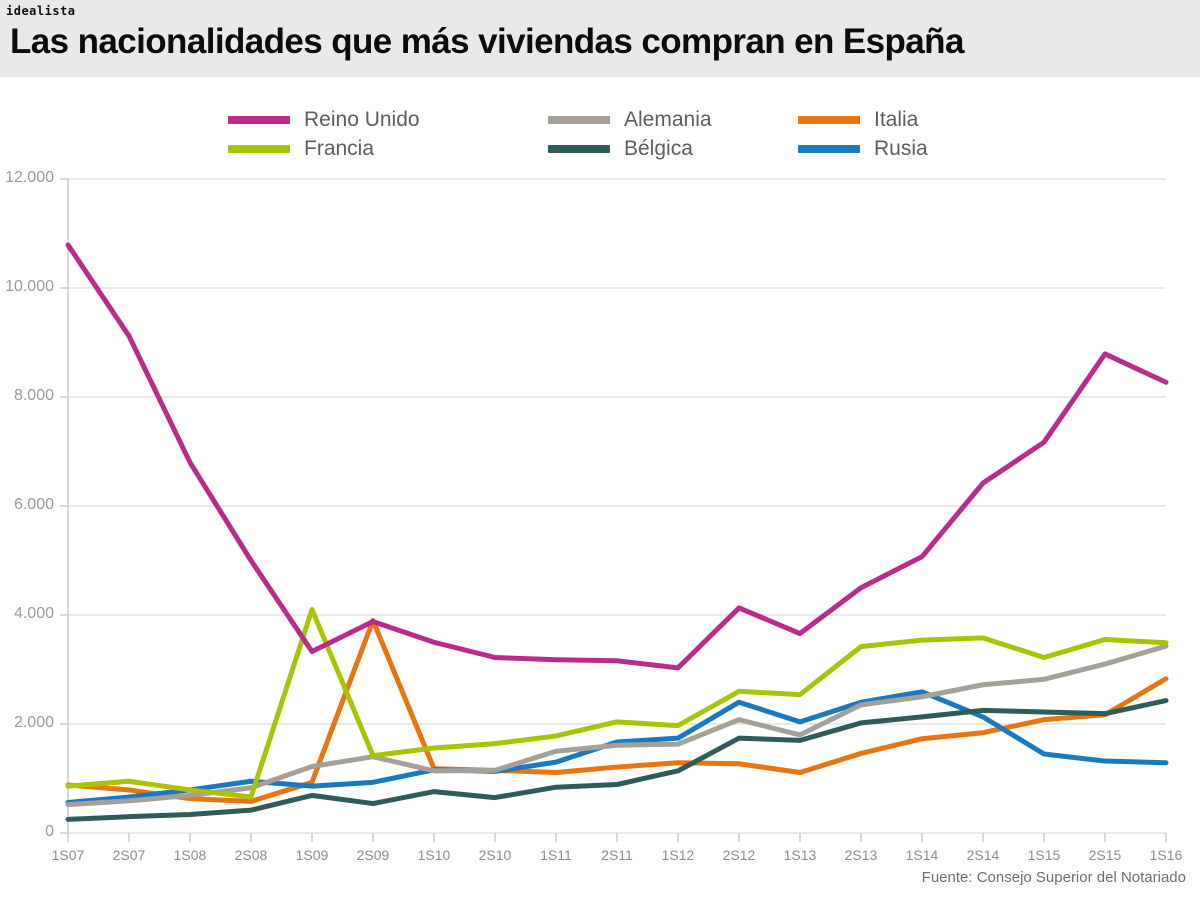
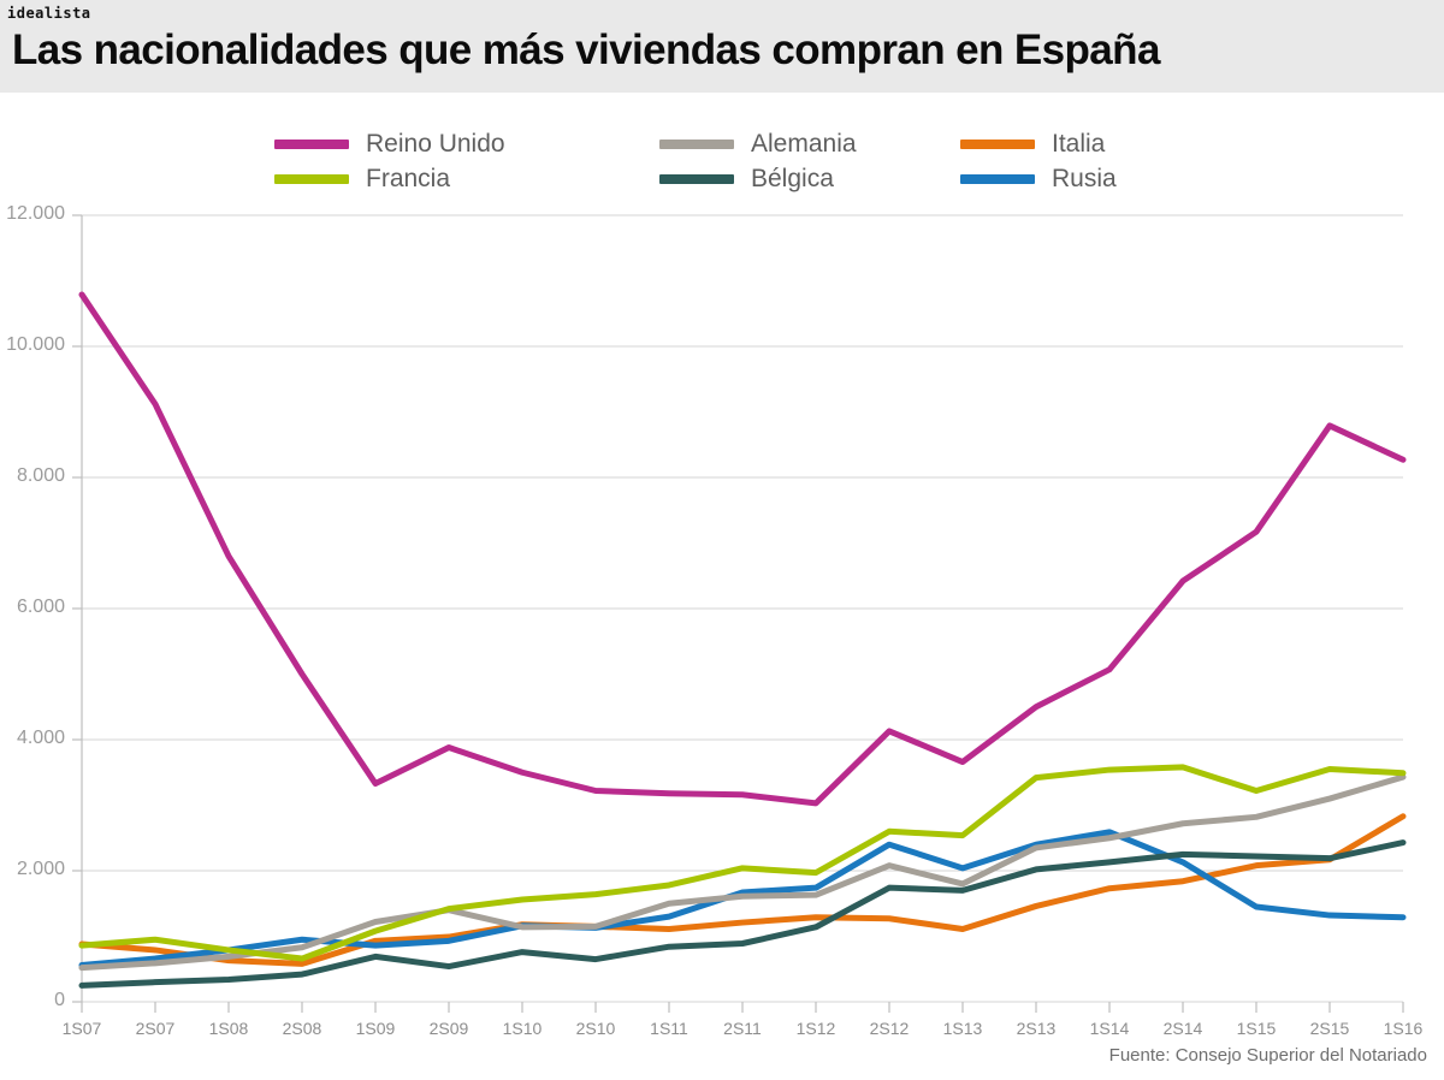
Francia/1S09: 4100 -> 1100
Italia/2S09: 3900 -> 1000
